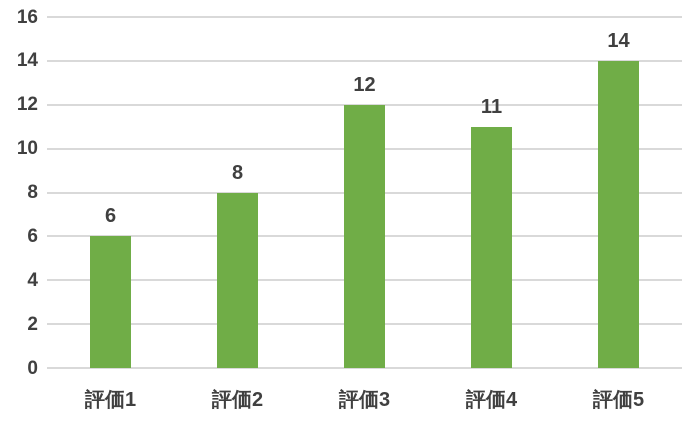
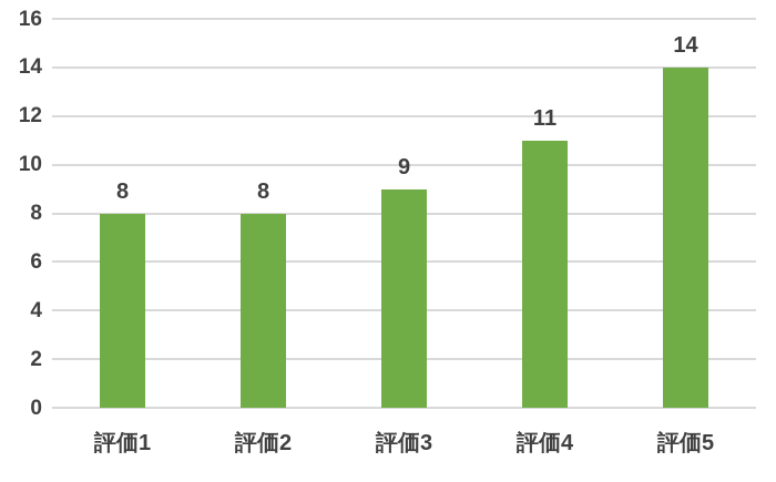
評価1: 6 -> 8
評価3: 12 -> 9
